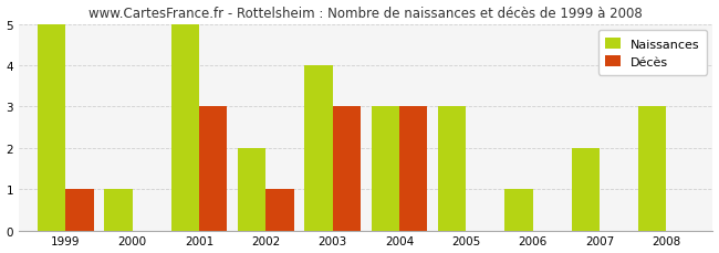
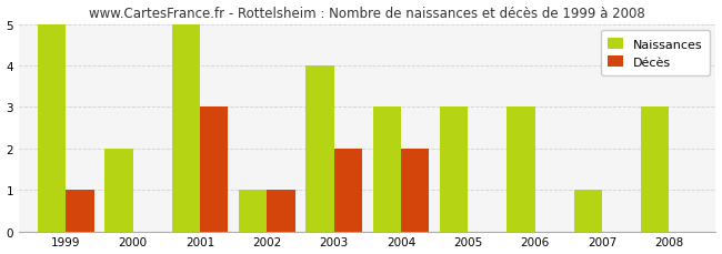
Naissances/2000: 1 -> 2
Naissances/2002: 2 -> 1
Décès/2003: 3 -> 2
Décès/2004: 3 -> 2
Naissances/2006: 1 -> 3
Naissances/2007: 2 -> 1
